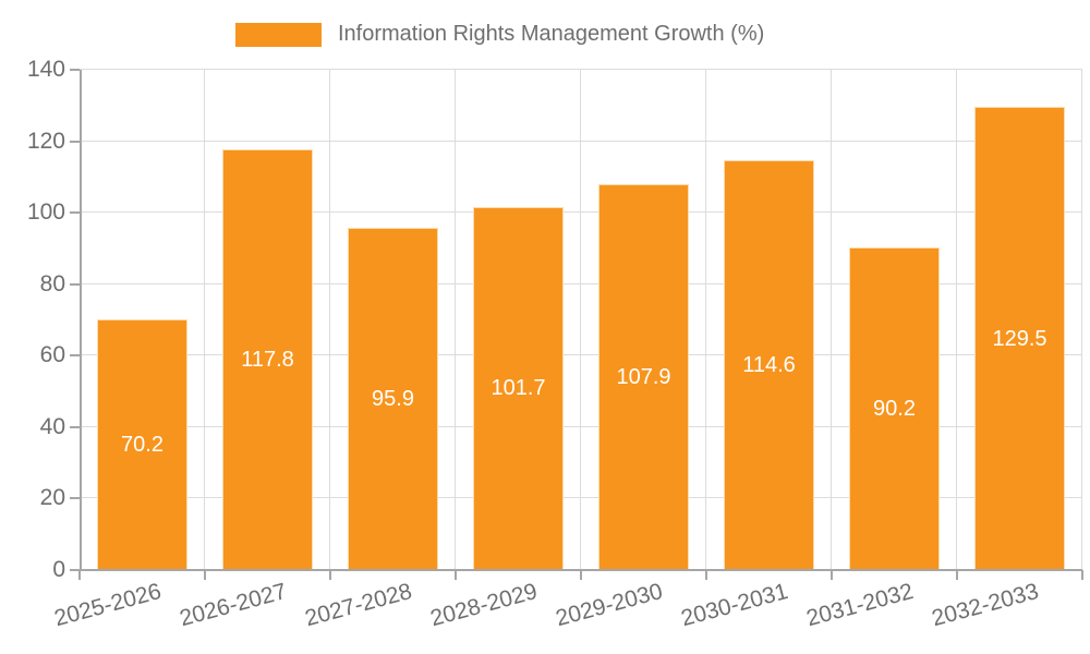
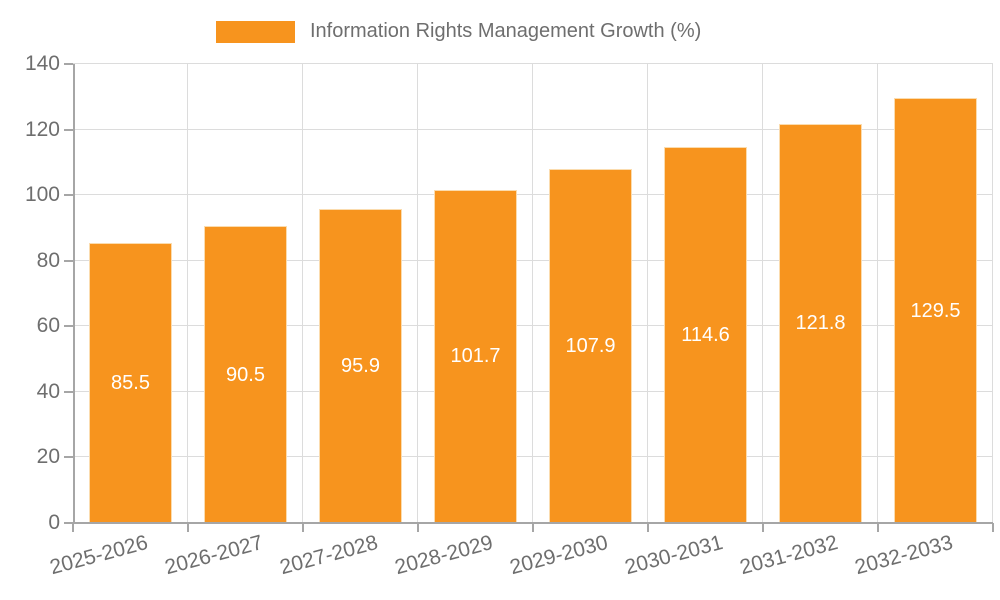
2025-2026: 70.2 -> 85.5
2026-2027: 117.8 -> 90.5
2031-2032: 90.2 -> 121.8
